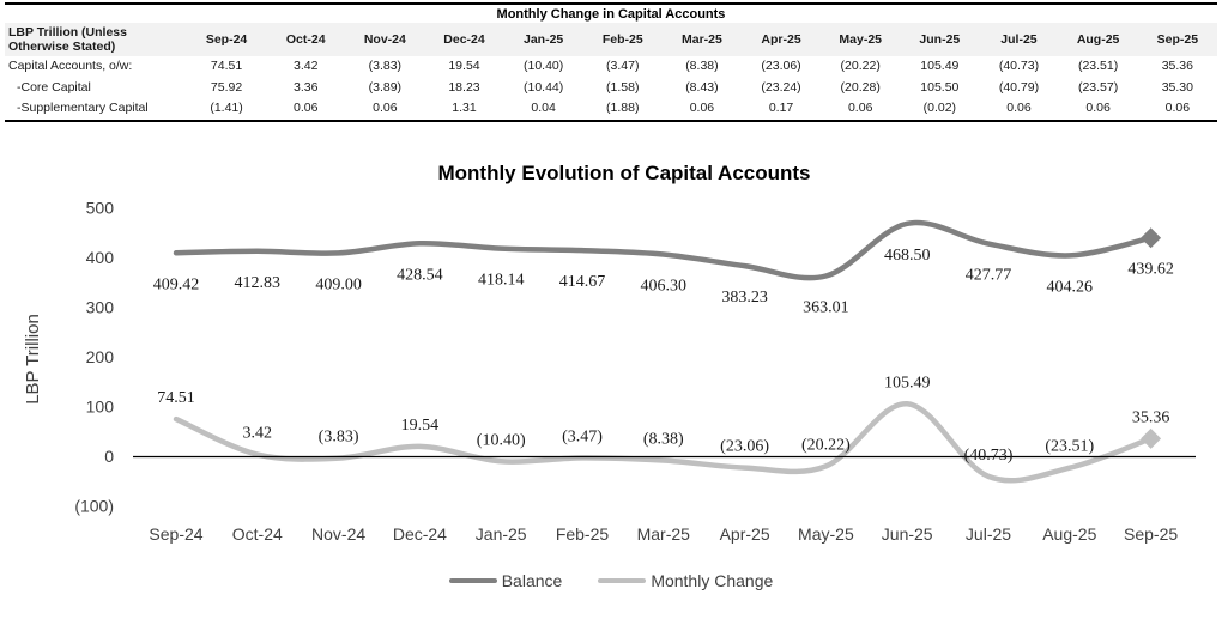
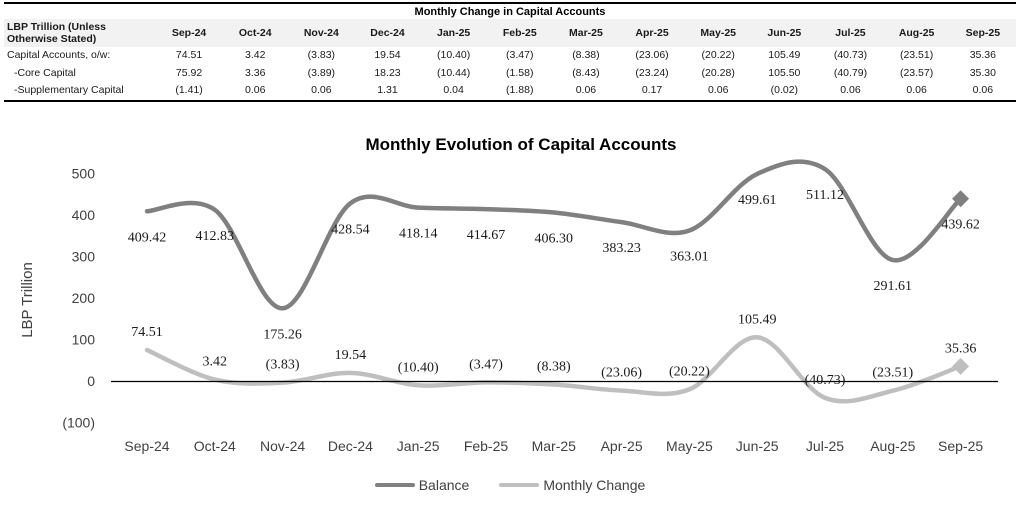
Balance/Nov-24: 409.00 -> 175.26
Balance/Jun-25: 468.50 -> 499.61
Balance/Jul-25: 427.77 -> 511.12
Balance/Aug-25: 404.26 -> 291.61
